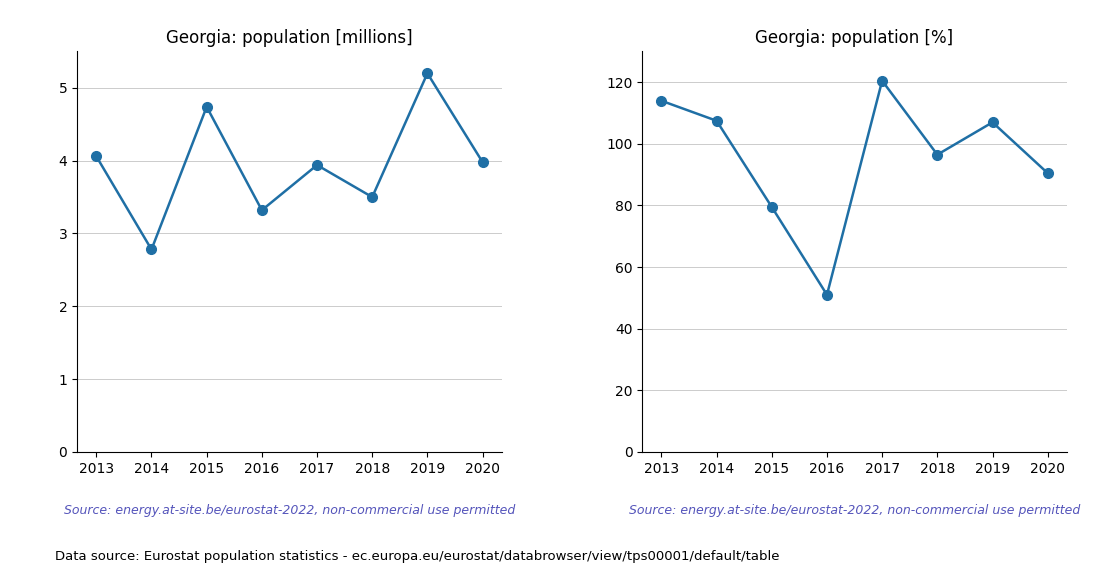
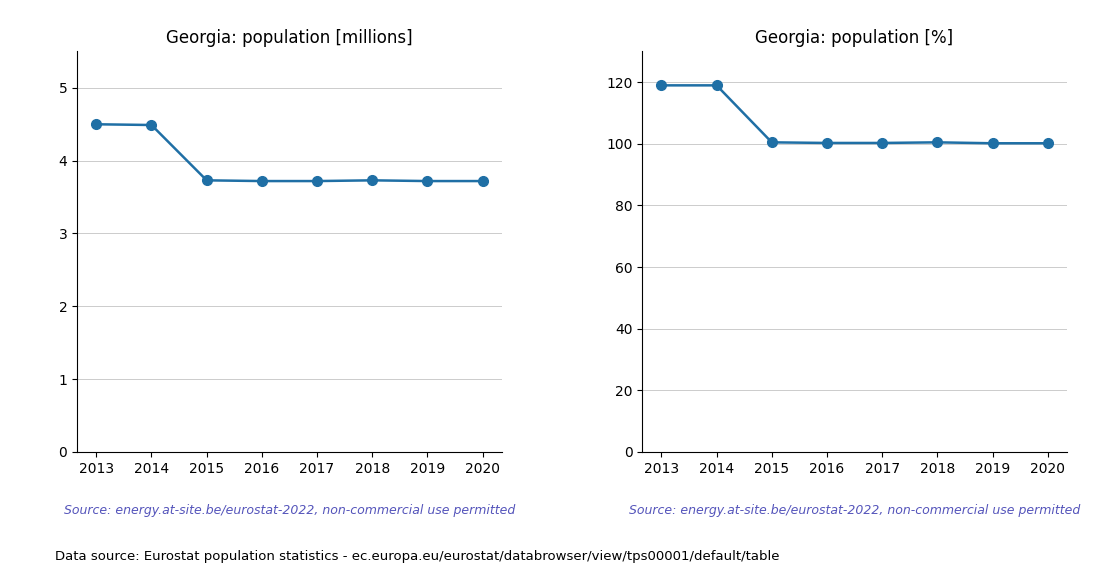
Georgia: population [millions]/2013: 4.06 -> 4.50
Georgia: population [millions]/2014: 2.78 -> 4.49
Georgia: population [millions]/2015: 4.74 -> 3.73
Georgia: population [millions]/2016: 3.32 -> 3.72
Georgia: population [millions]/2017: 3.94 -> 3.72
Georgia: population [millions]/2018: 3.50 -> 3.73
Georgia: population [millions]/2019: 5.20 -> 3.72
Georgia: population [millions]/2020: 3.98 -> 3.72
Georgia: population [%]/2013: 114.0 -> 119.0
Georgia: population [%]/2014: 107.5 -> 119.0
Georgia: population [%]/2015: 79.5 -> 100.5
Georgia: population [%]/2016: 51.0 -> 100.3
Georgia: population [%]/2017: 120.5 -> 100.3
Georgia: population [%]/2018: 96.5 -> 100.5
Georgia: population [%]/2019: 107.0 -> 100.2
Georgia: population [%]/2020: 90.5 -> 100.2
